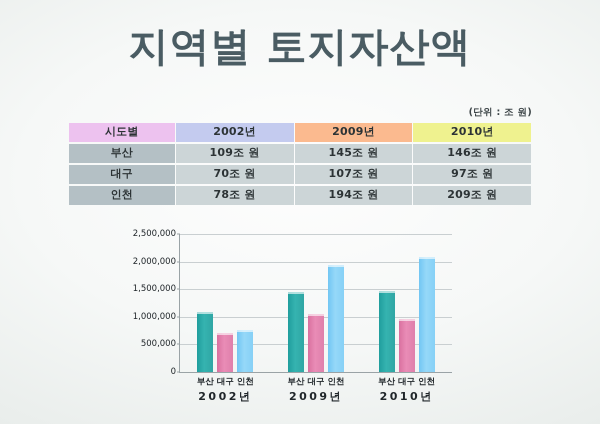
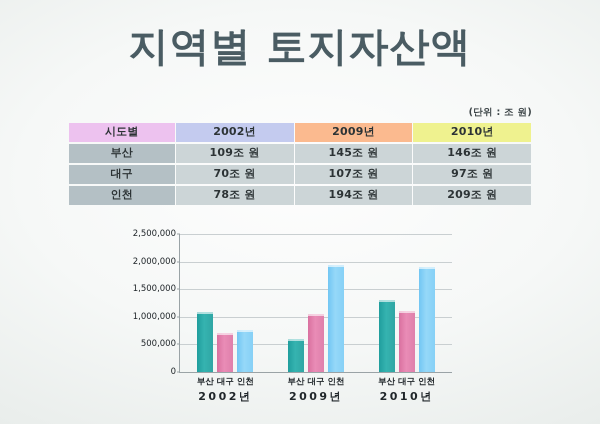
부산/대구: 1400000 -> 600000
부산/인천: 1500000 -> 1300000
대구/인천: 1000000 -> 1100000
인천/인천: 2100000 -> 1900000
